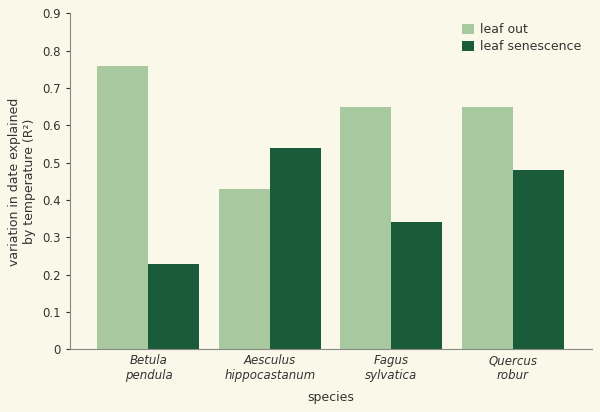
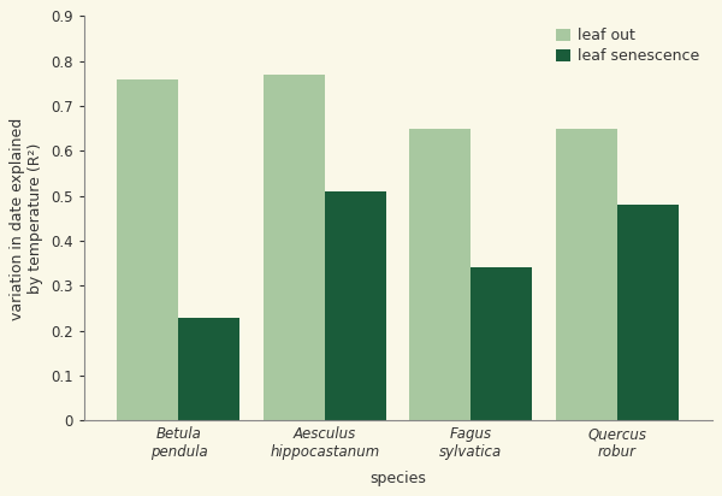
leaf out/Aesculus hippocastanum: 0.43 -> 0.77
leaf senescence/Aesculus hippocastanum: 0.54 -> 0.51
